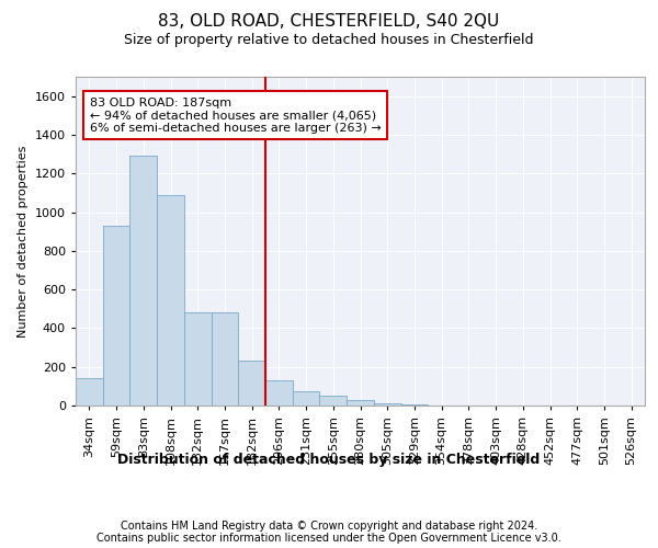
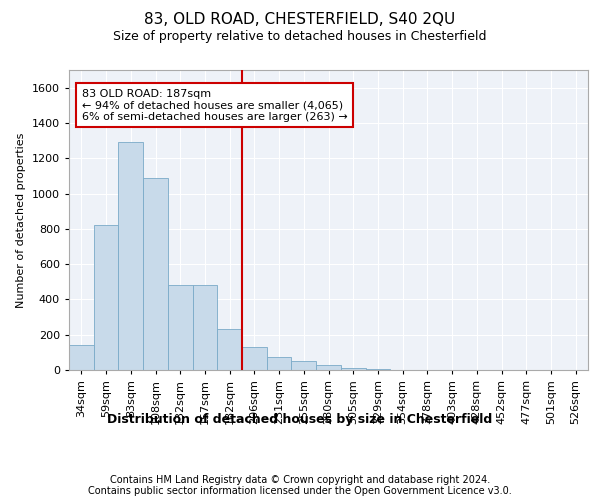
59sqm: 930 -> 820
